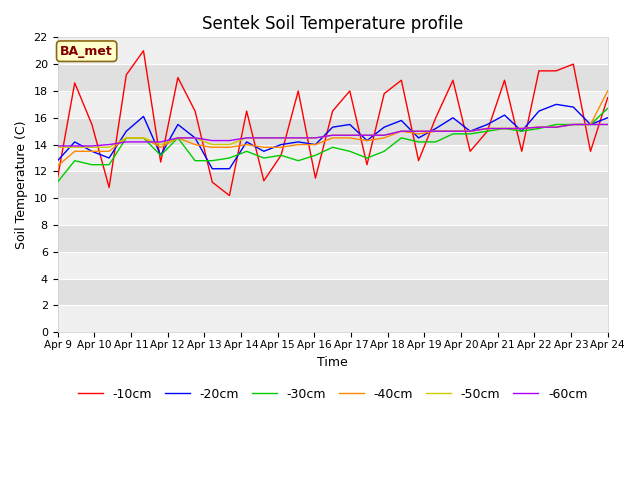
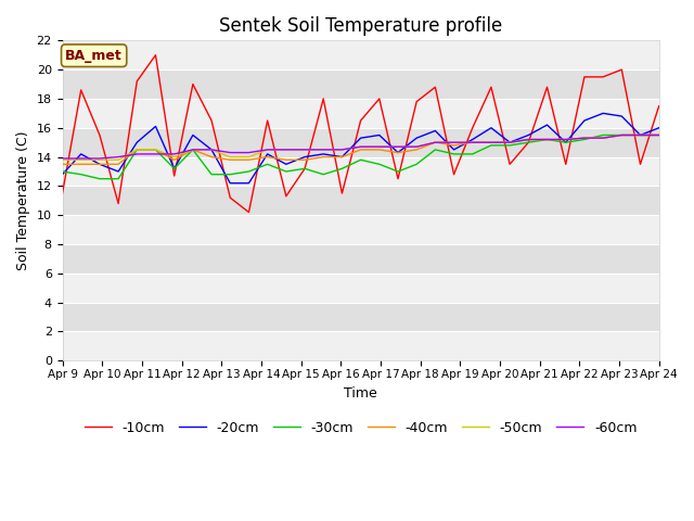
-30cm/Apr 9: 11.2 -> 13.0
-40cm/Apr 9: 12.4 -> 13.5
-30cm/Apr 24: 16.7 -> 15.5
-40cm/Apr 24: 18.0 -> 15.5
